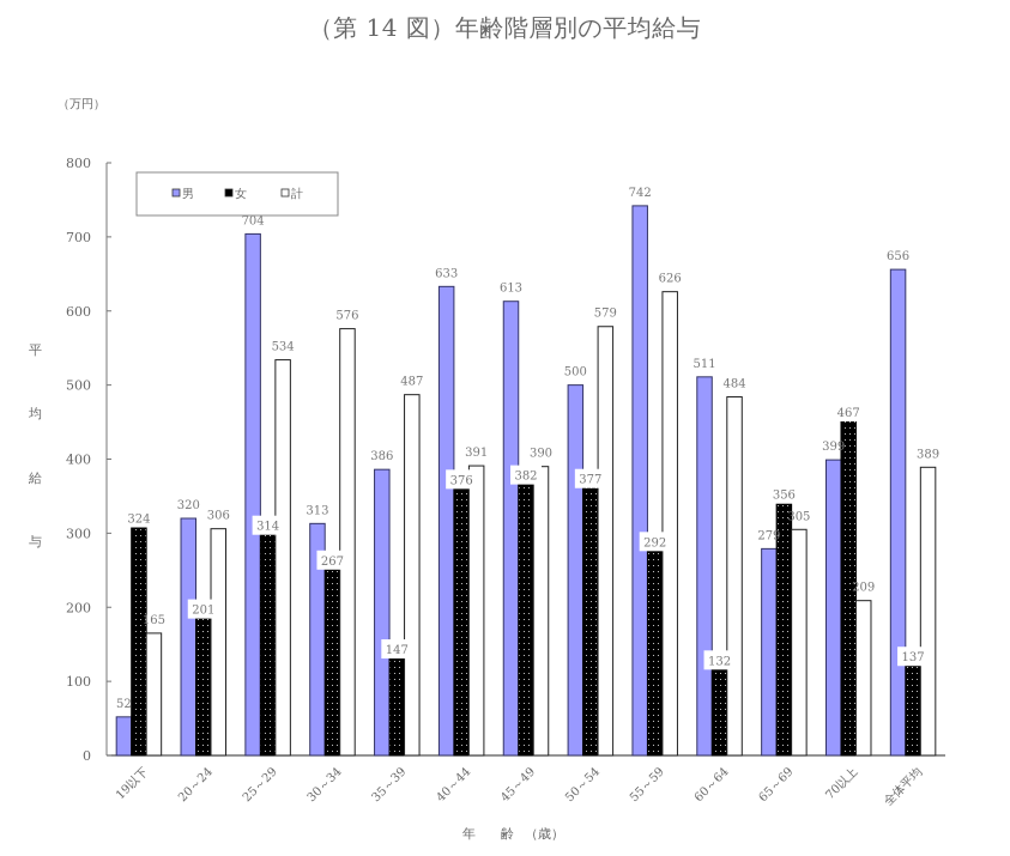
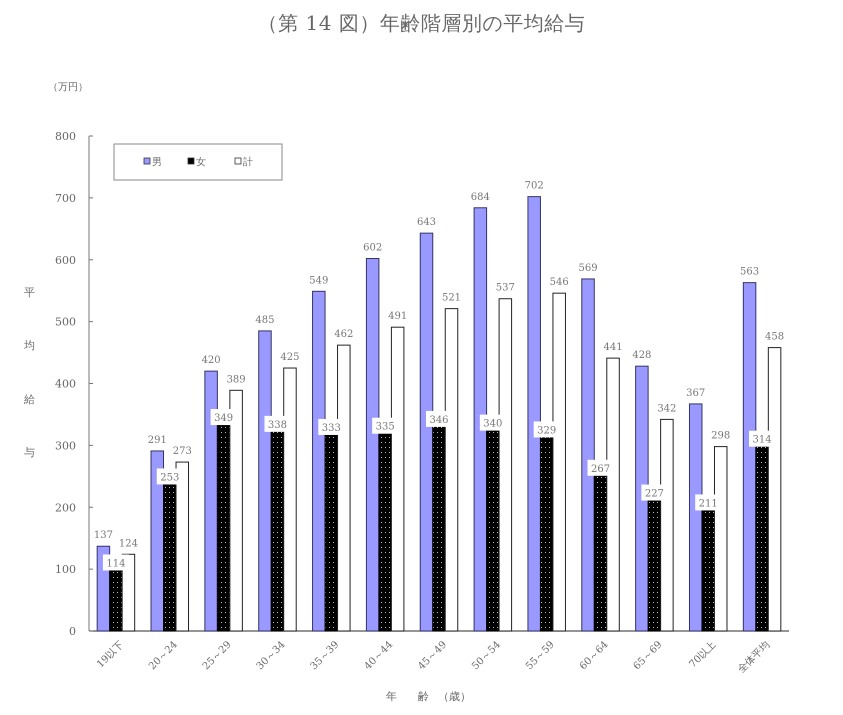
男/19以下: 52 -> 137
女/19以下: 324 -> 114
計/19以下: 165 -> 124
男/20～24: 320 -> 291
女/20～24: 201 -> 253
計/20～24: 306 -> 273
男/25～29: 704 -> 420
女/25～29: 314 -> 349
計/25～29: 534 -> 389
男/30～34: 313 -> 485
女/30～34: 267 -> 338
計/30～34: 576 -> 425
男/35～39: 386 -> 549
女/35～39: 147 -> 333
計/35～39: 487 -> 462
男/40～44: 633 -> 602
女/40～44: 376 -> 335
計/40～44: 391 -> 491
男/45～49: 613 -> 643
女/45～49: 382 -> 346
計/45～49: 390 -> 521
男/50～54: 500 -> 684
女/50～54: 377 -> 340
計/50～54: 579 -> 537
男/55～59: 742 -> 702
女/55～59: 292 -> 329
計/55～59: 626 -> 546
男/60～64: 511 -> 569
女/60～64: 132 -> 267
計/60～64: 484 -> 441
男/65～69: 279 -> 428
女/65～69: 356 -> 227
計/65～69: 305 -> 342
男/70以上: 399 -> 367
女/70以上: 467 -> 211
計/70以上: 209 -> 298
男/全体平均: 656 -> 563
女/全体平均: 137 -> 314
計/全体平均: 389 -> 458
